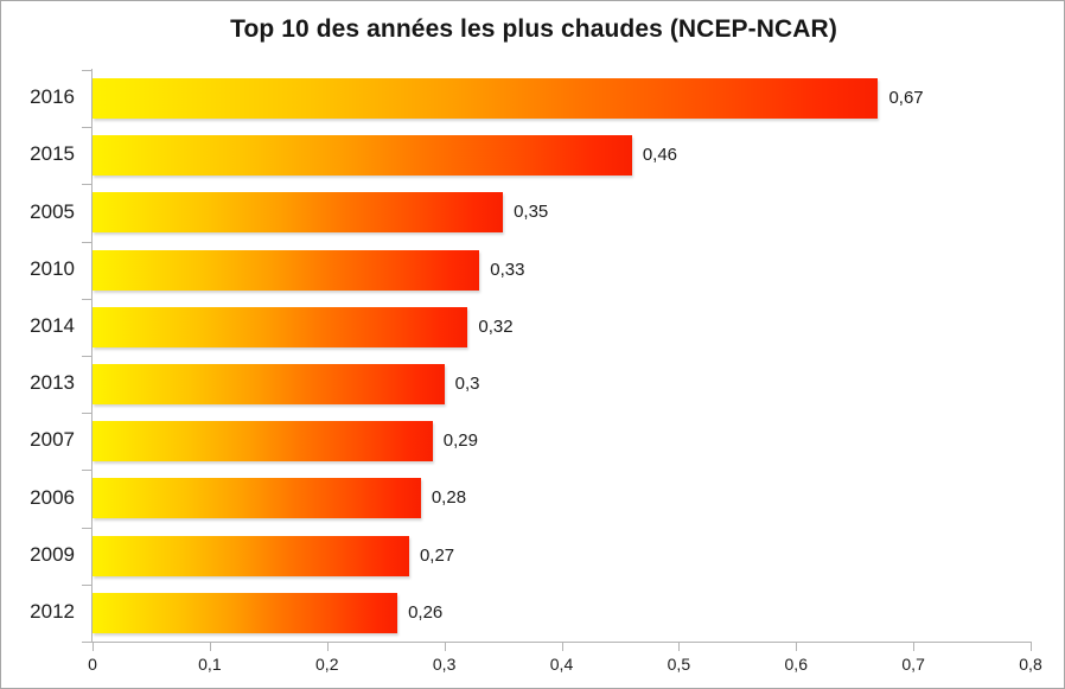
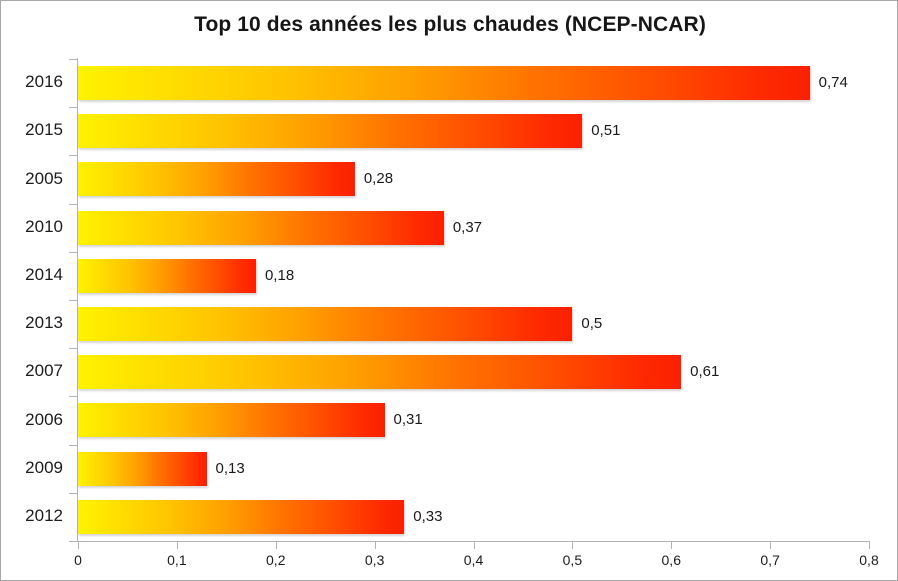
2016: 0,67 -> 0,74
2015: 0,46 -> 0,51
2005: 0,35 -> 0,28
2010: 0,33 -> 0,37
2014: 0,32 -> 0,18
2013: 0,3 -> 0,5
2007: 0,29 -> 0,61
2006: 0,28 -> 0,31
2009: 0,27 -> 0,13
2012: 0,26 -> 0,33
